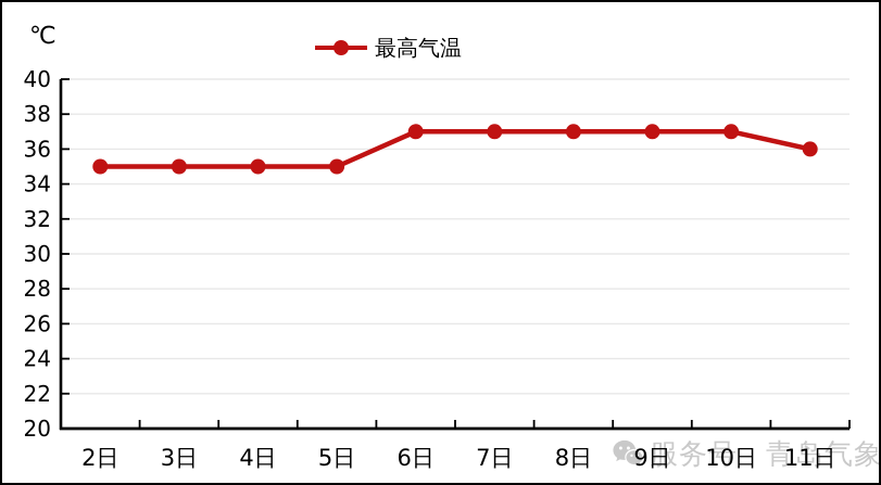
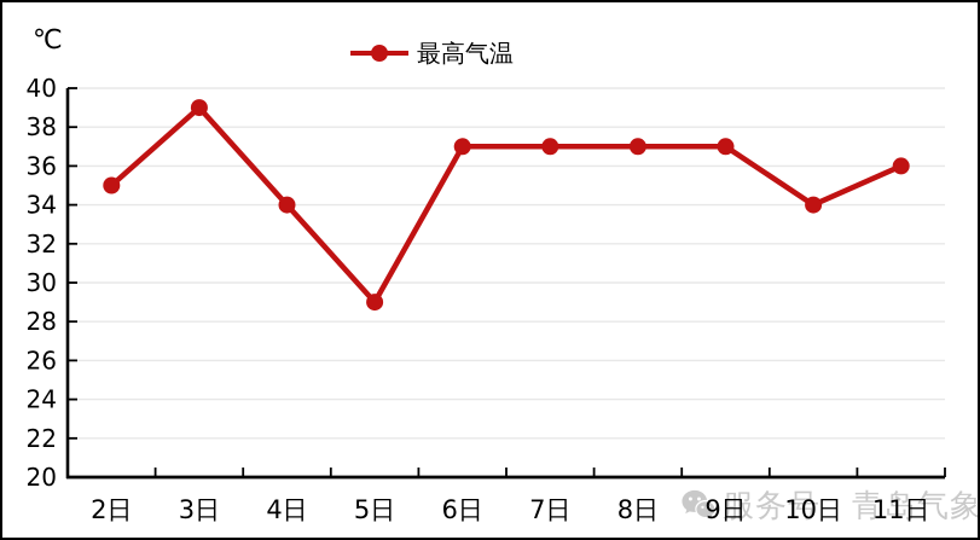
3日: 35 -> 39
4日: 35 -> 34
5日: 35 -> 29
10日: 37 -> 34
